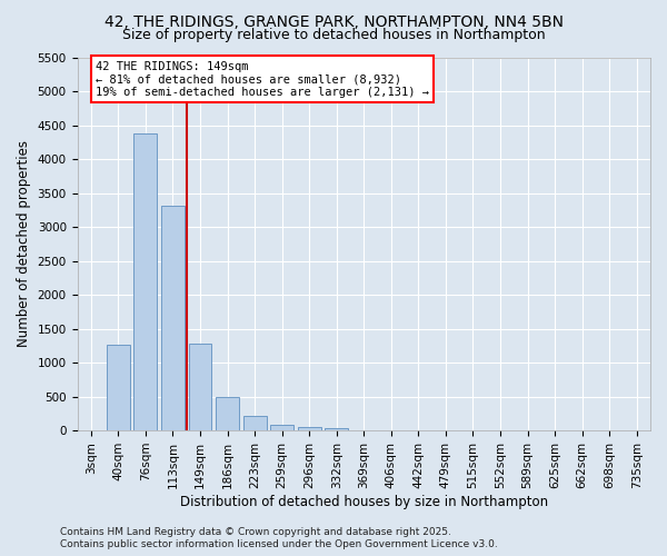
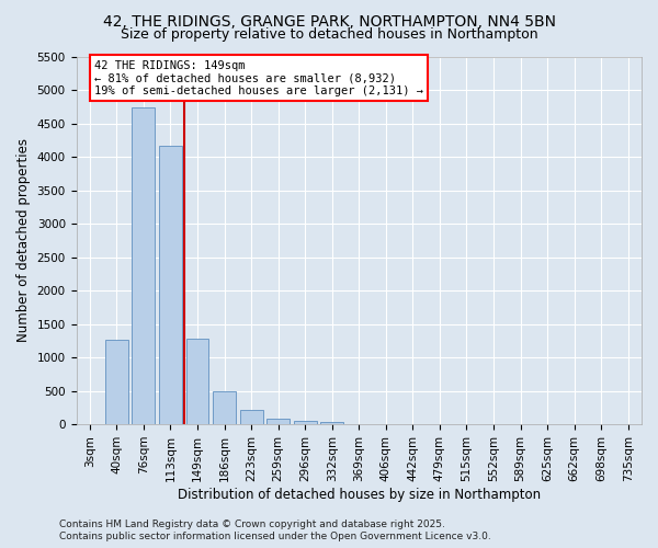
76sqm: 4380 -> 4740
113sqm: 3310 -> 4160
